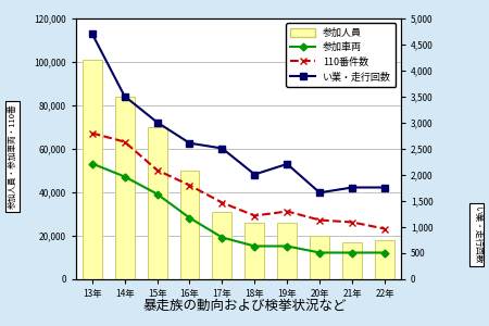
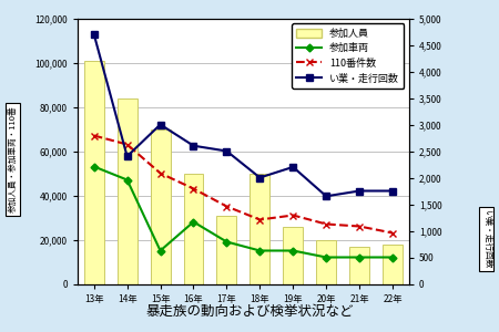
い業・走行回数/14年: 3,500 -> 2,400
参加車両/15年: 39,000 -> 15,000
参加人員/18年: 26,000 -> 50,000
